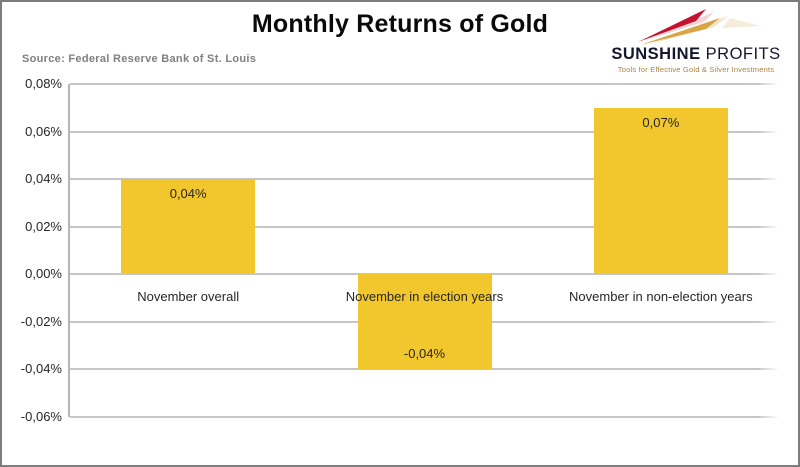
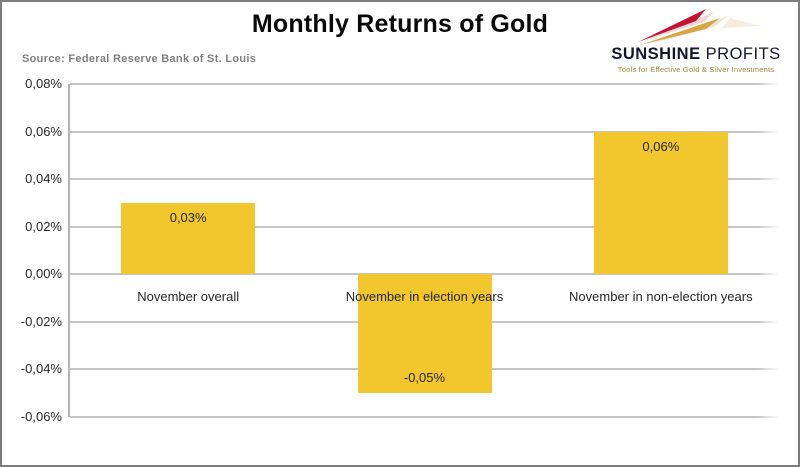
November overall: 0,04% -> 0,03%
November in election years: -0,04% -> -0,05%
November in non-election years: 0,07% -> 0,06%
